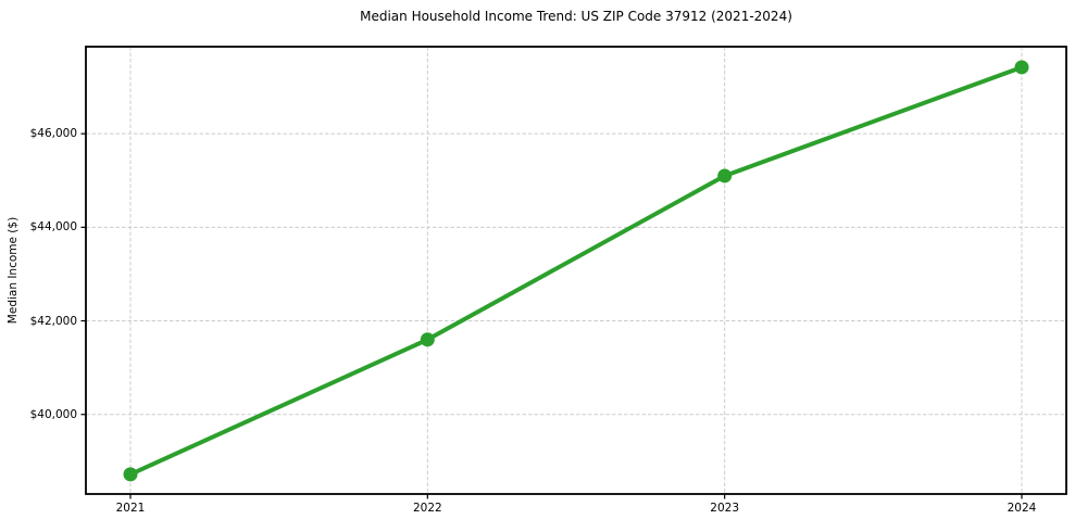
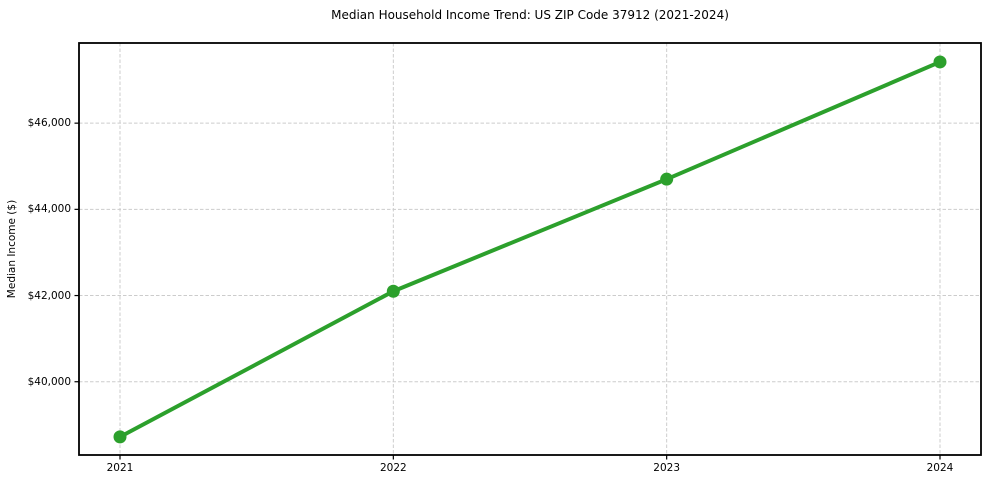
2022: $41600 -> $42100
2023: $45100 -> $44700
